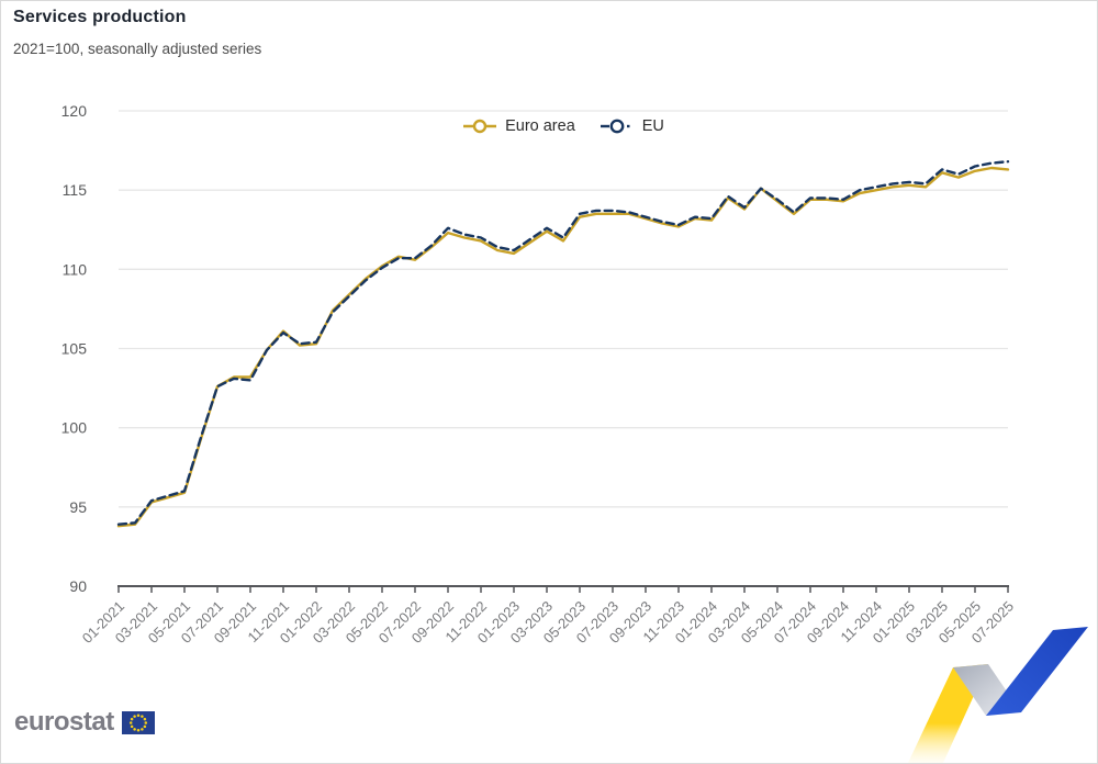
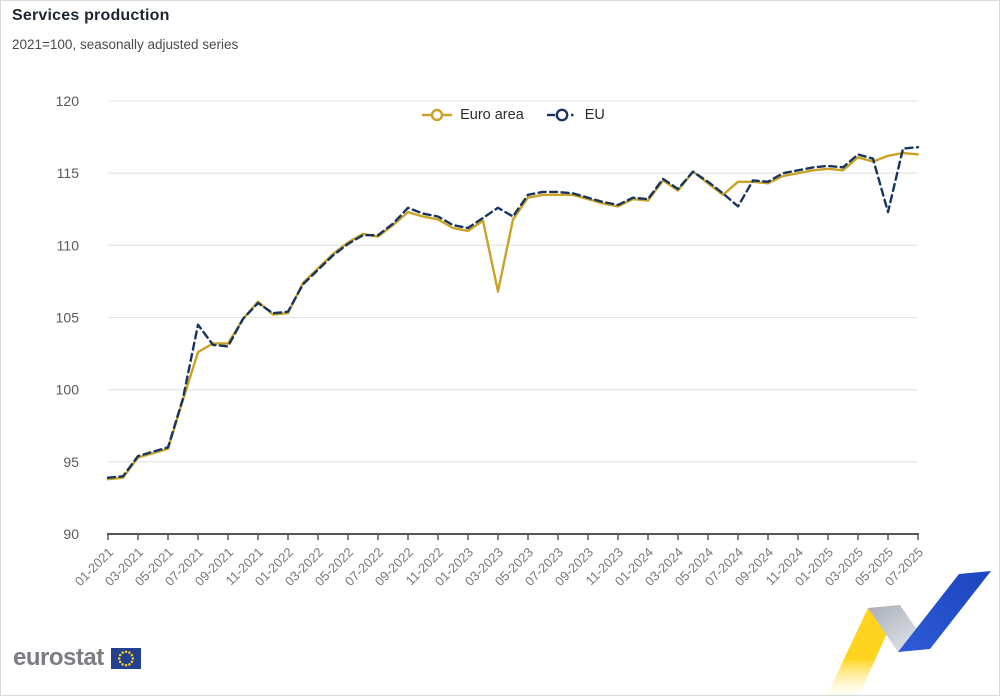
EU/07-2021: 102.6 -> 104.5
Euro area/03-2023: 112.4 -> 106.8
EU/07-2024: 114.5 -> 112.7
EU/05-2025: 116.5 -> 112.3
